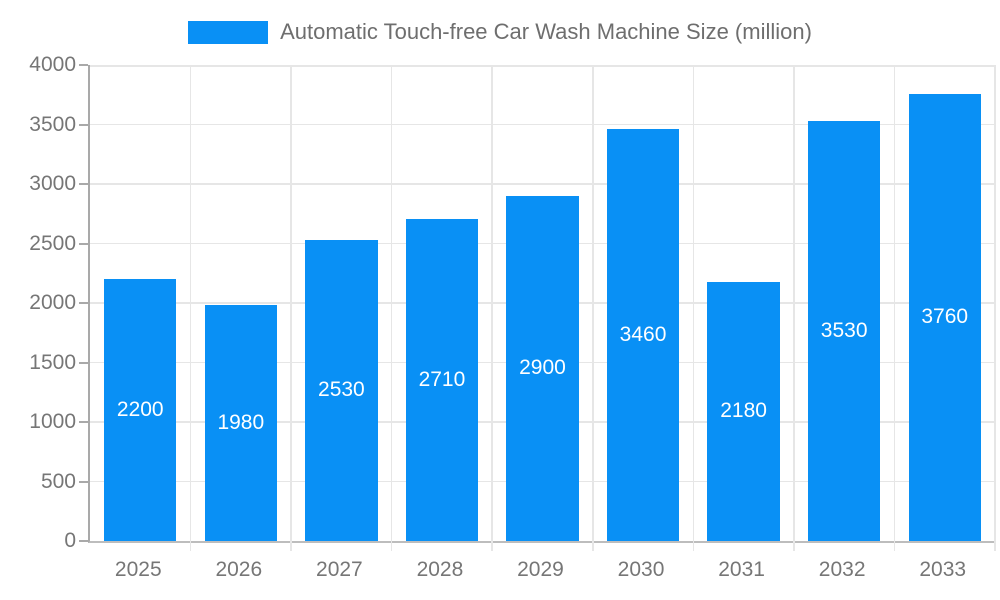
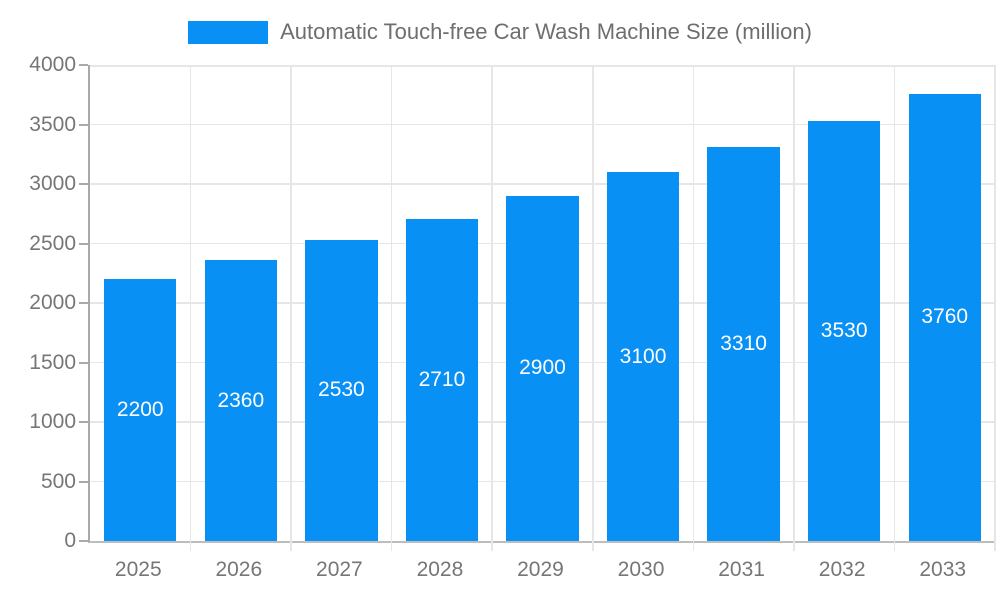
2026: 1980 -> 2360
2030: 3460 -> 3100
2031: 2180 -> 3310
